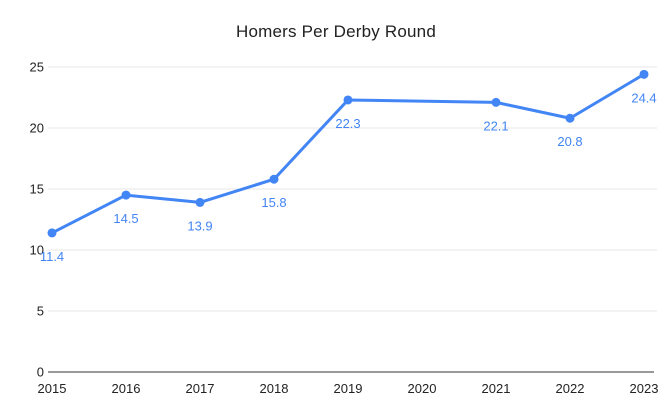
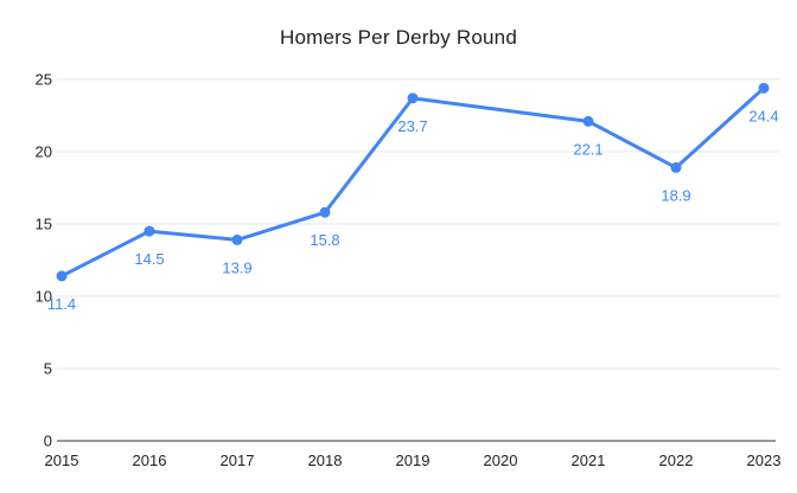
2019: 22.3 -> 23.7
2022: 20.8 -> 18.9
